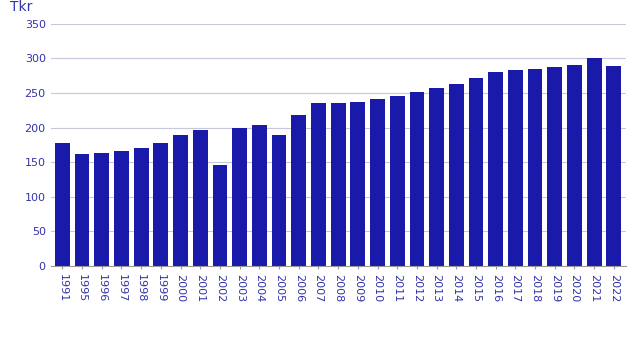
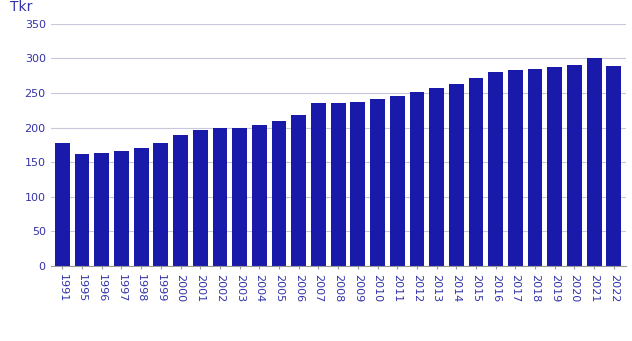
2002: 146 -> 199
2005: 190 -> 210
